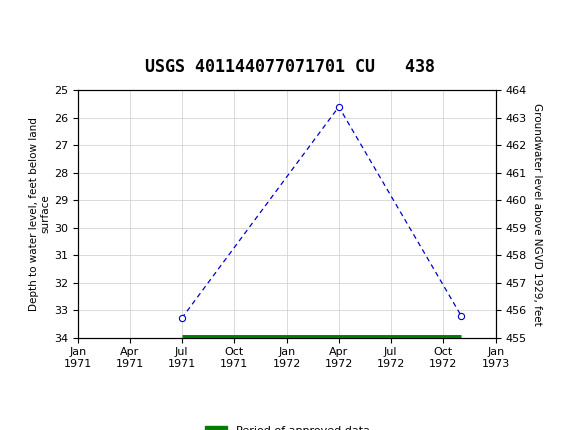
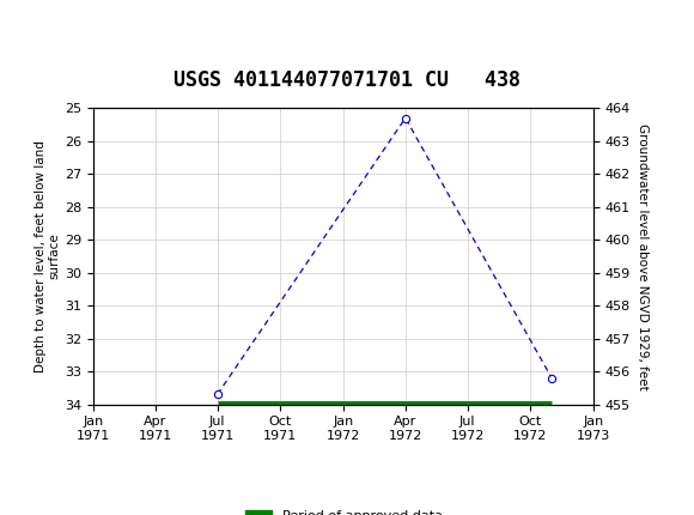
Jul 1971: 33.3 -> 33.7
Apr 1972: 25.6 -> 25.3
